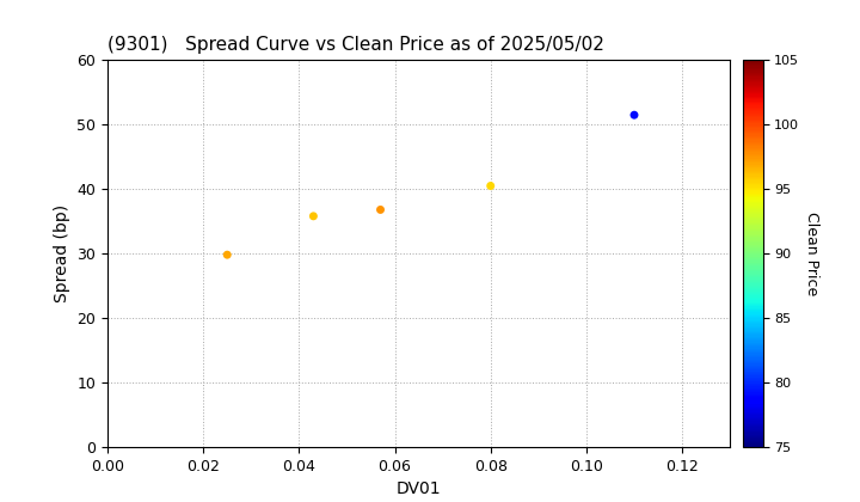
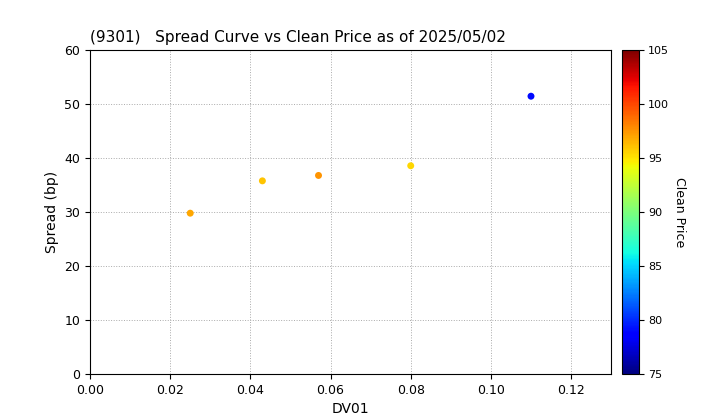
0.08: 40.5 -> 38.6
